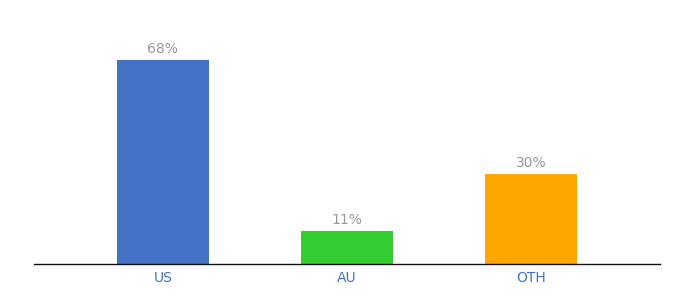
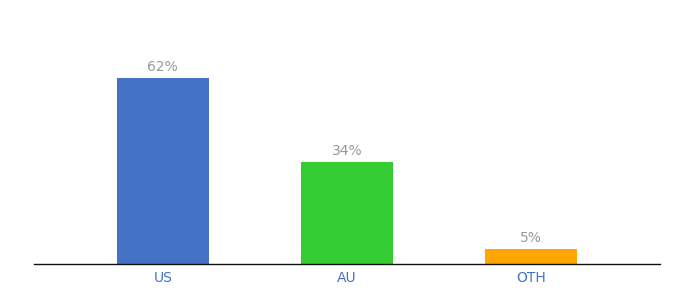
US: 68% -> 62%
AU: 11% -> 34%
OTH: 30% -> 5%
